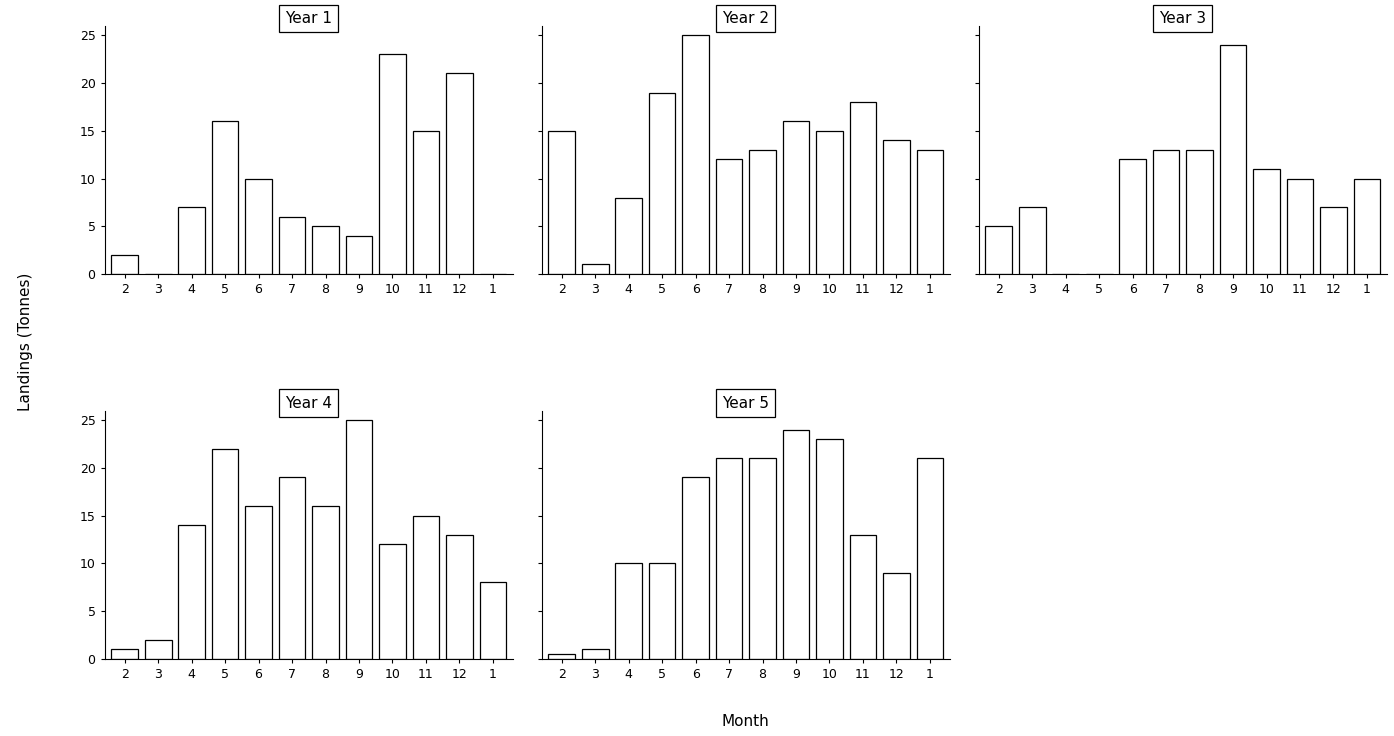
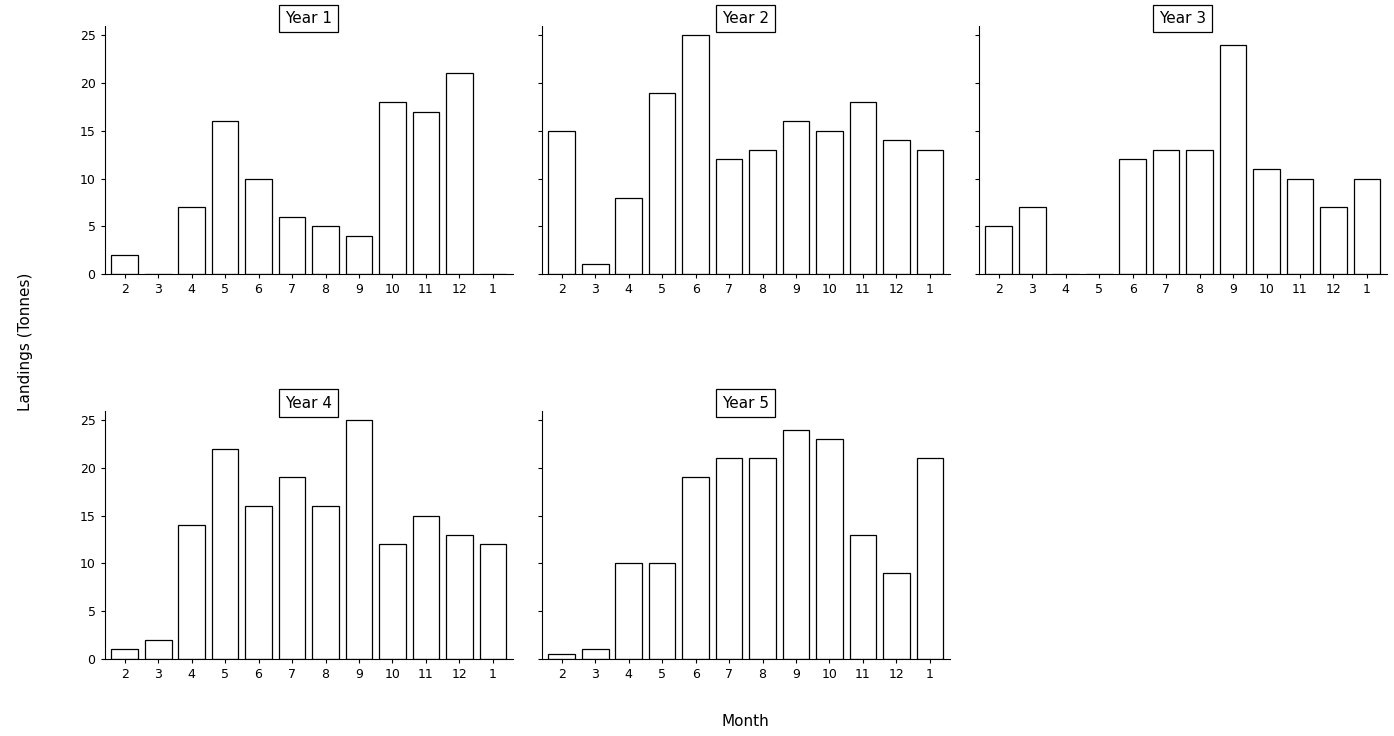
Year 1/10: 23 -> 18
Year 1/11: 15 -> 17
Year 4/1: 8 -> 12
